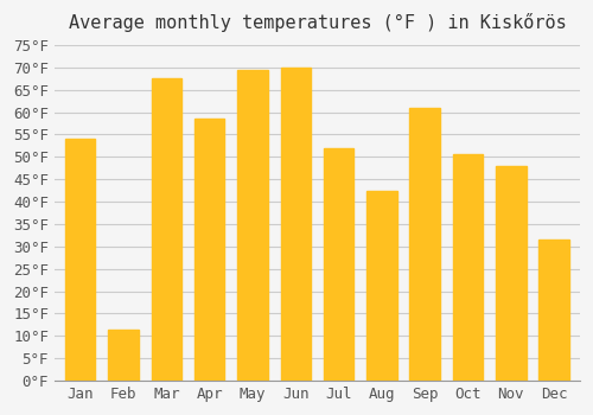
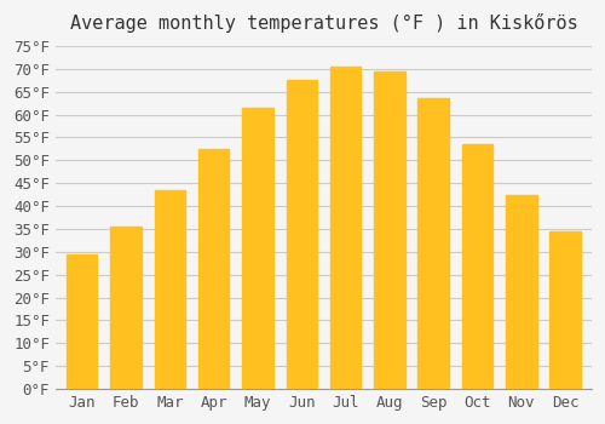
Jan: 54.0°F -> 29.5°F
Feb: 11.5°F -> 35.5°F
Mar: 67.5°F -> 43.5°F
Apr: 58.5°F -> 52.5°F
May: 69.5°F -> 61.5°F
Jun: 70.0°F -> 67.5°F
Jul: 52.0°F -> 70.5°F
Aug: 42.5°F -> 69.5°F
Sep: 61.0°F -> 63.5°F
Oct: 50.5°F -> 53.5°F
Nov: 48.0°F -> 42.5°F
Dec: 31.5°F -> 34.5°F
